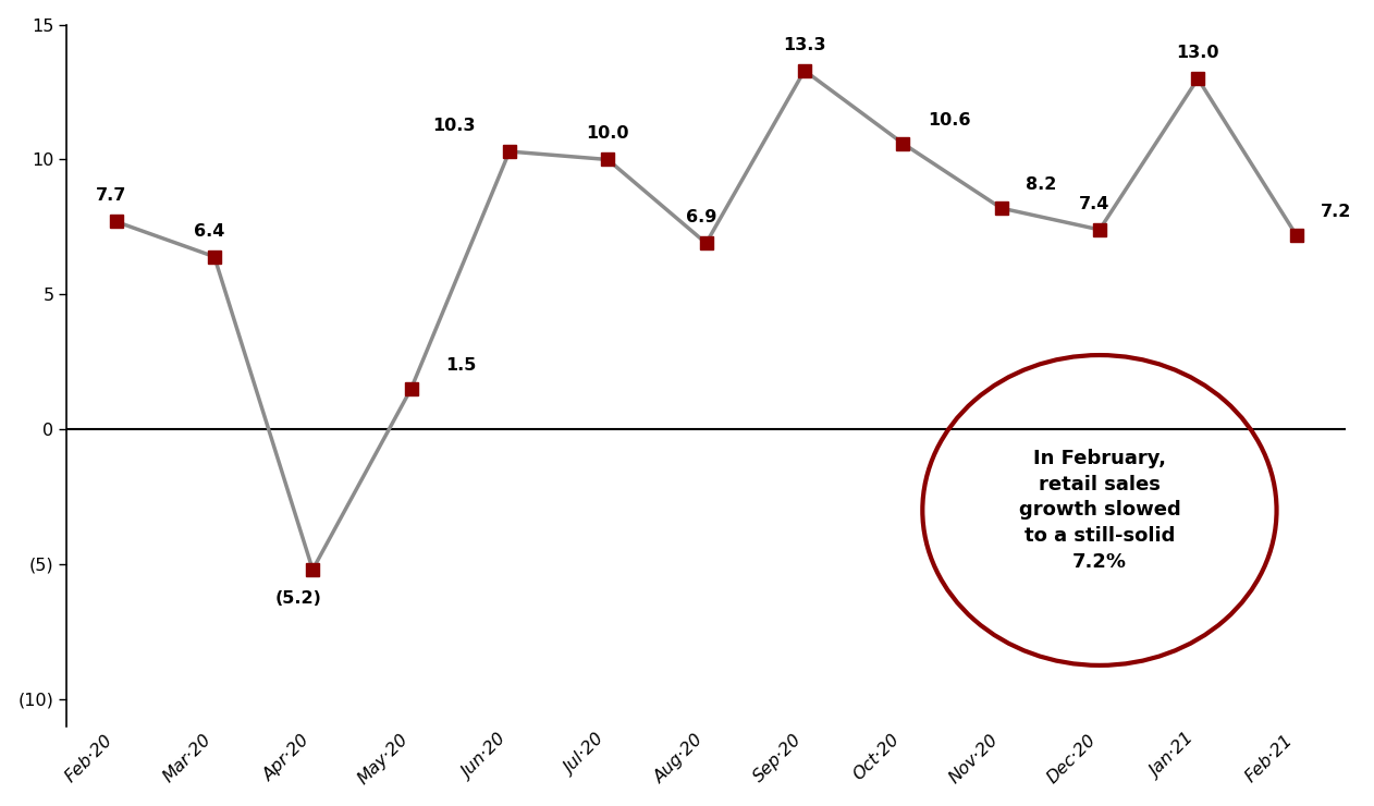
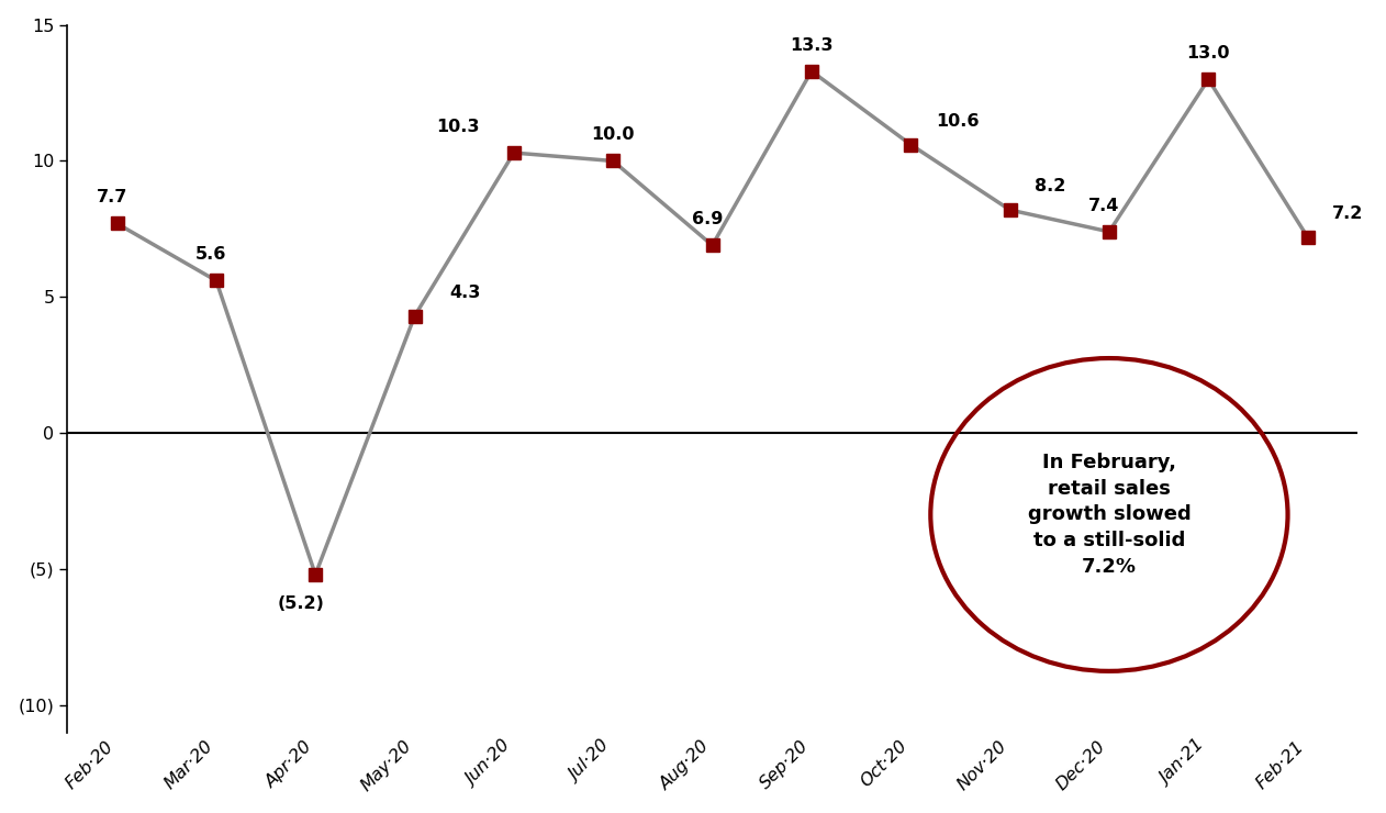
Mar‧20: 6.4 -> 5.6
May‧20: 1.5 -> 4.3
